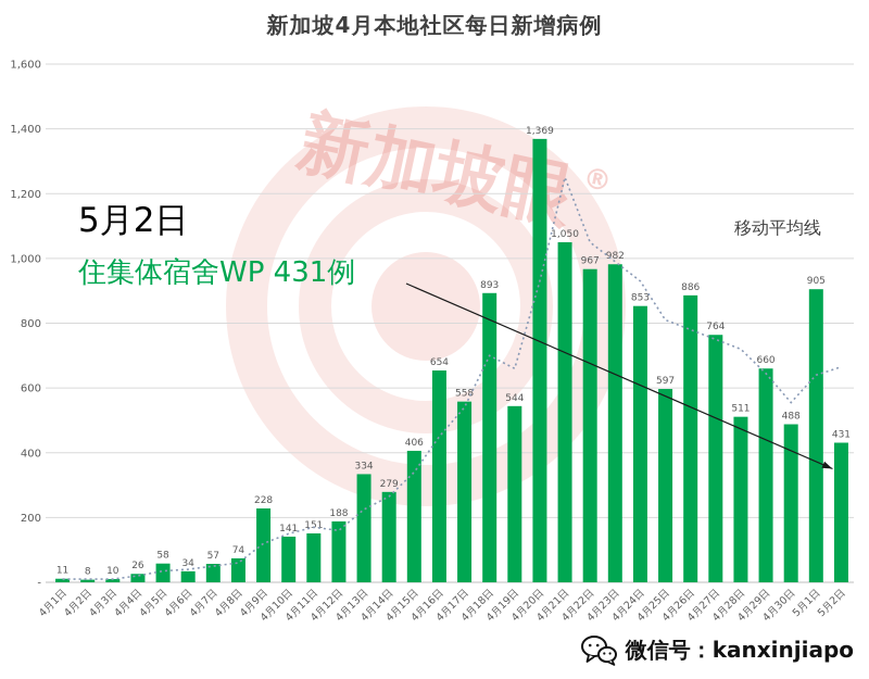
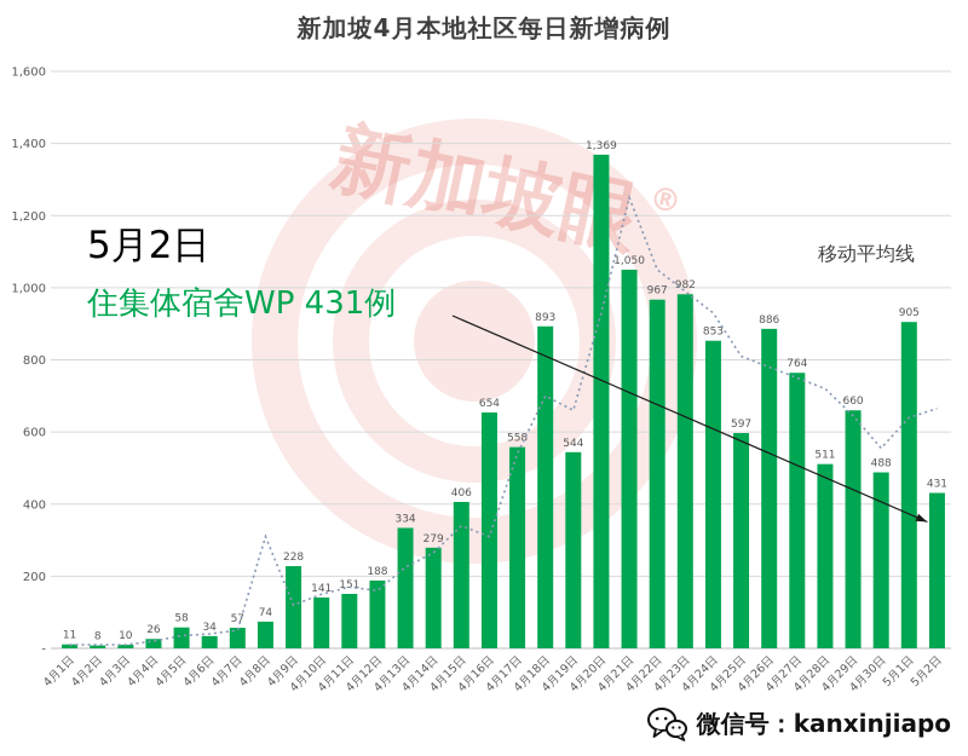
移动平均线/4月8日: 60 -> 310
移动平均线/4月16日: 450 -> 310
